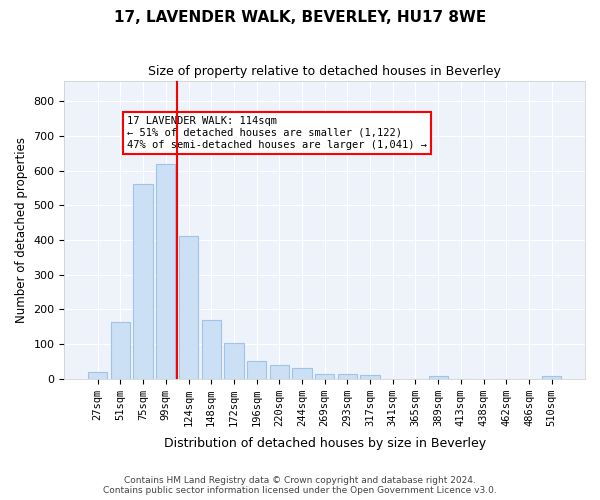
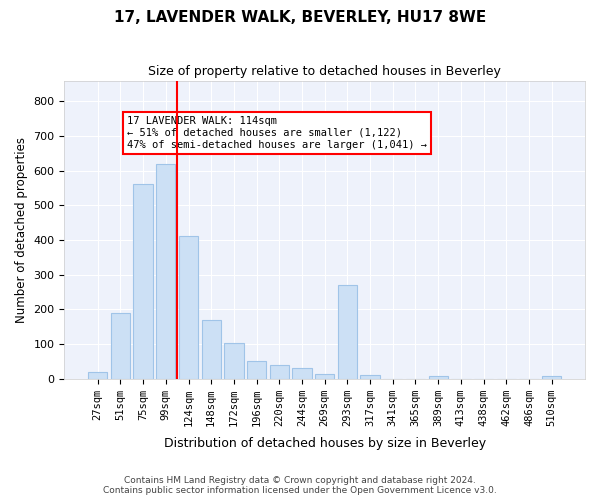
51sqm: 163 -> 190
293sqm: 13 -> 270
